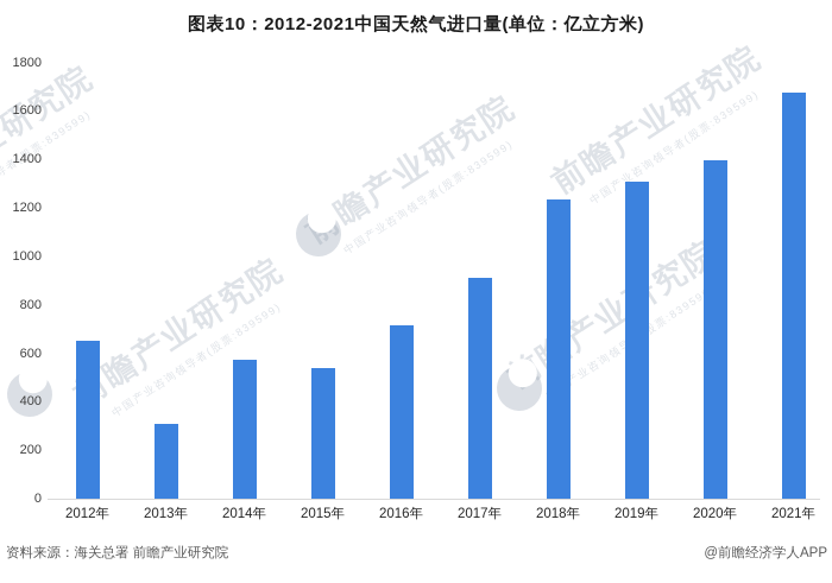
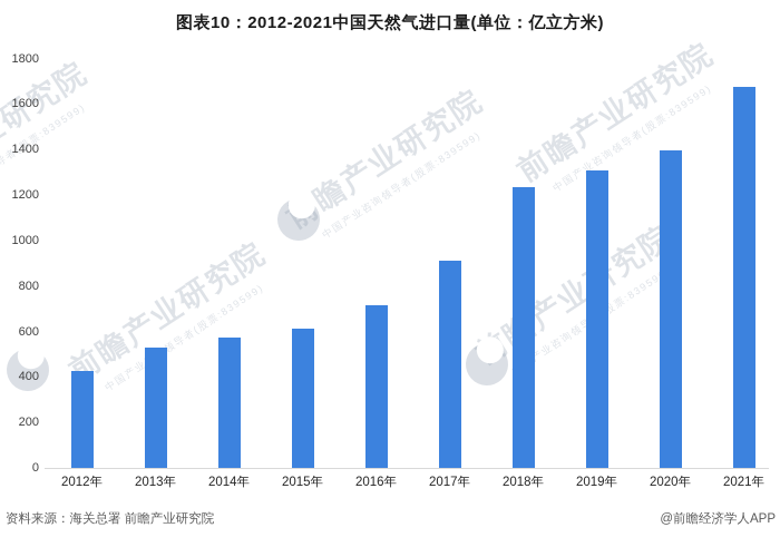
2012年: 650 -> 420
2013年: 310 -> 530
2015年: 540 -> 610
